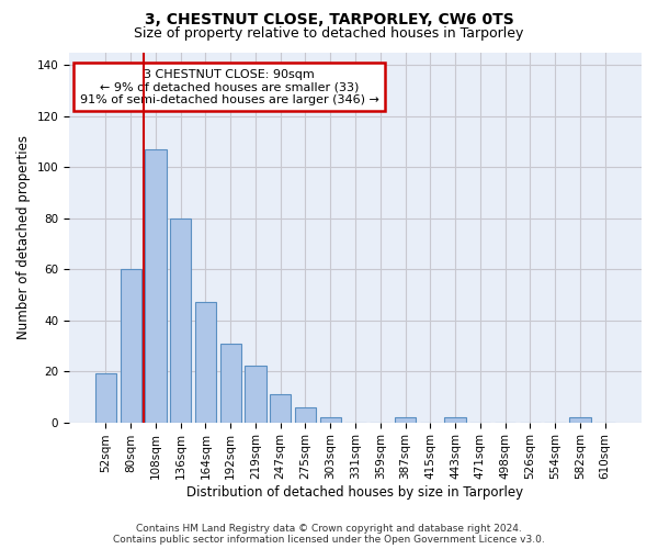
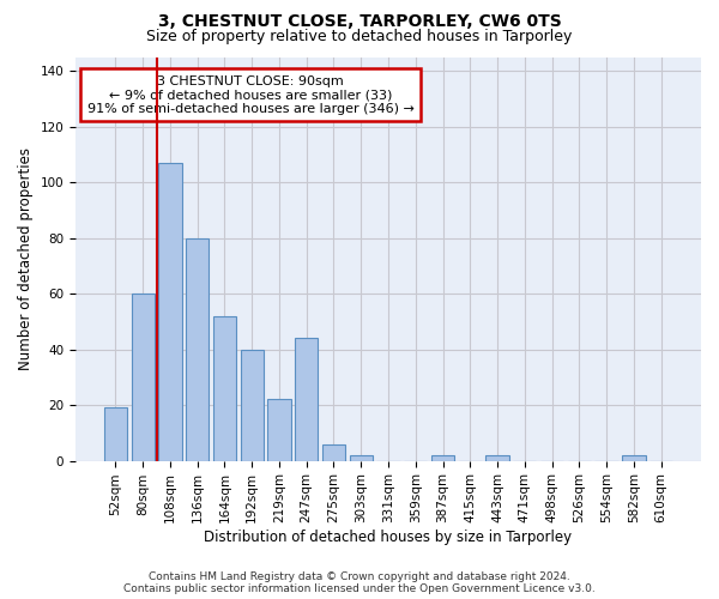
164sqm: 47 -> 52
192sqm: 31 -> 40
247sqm: 11 -> 44
